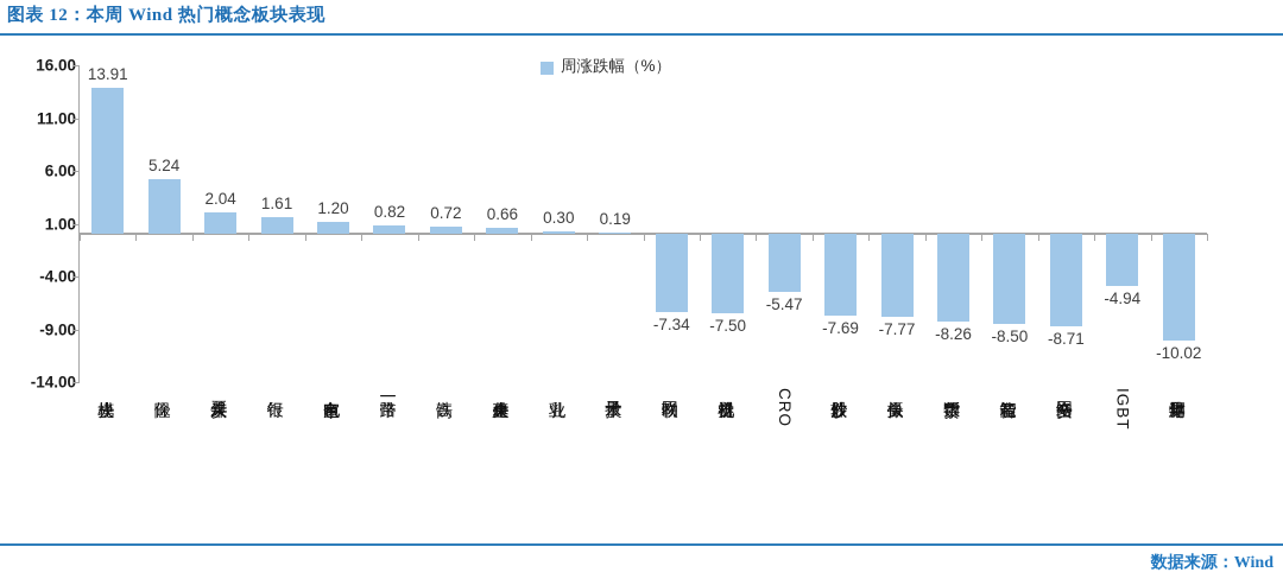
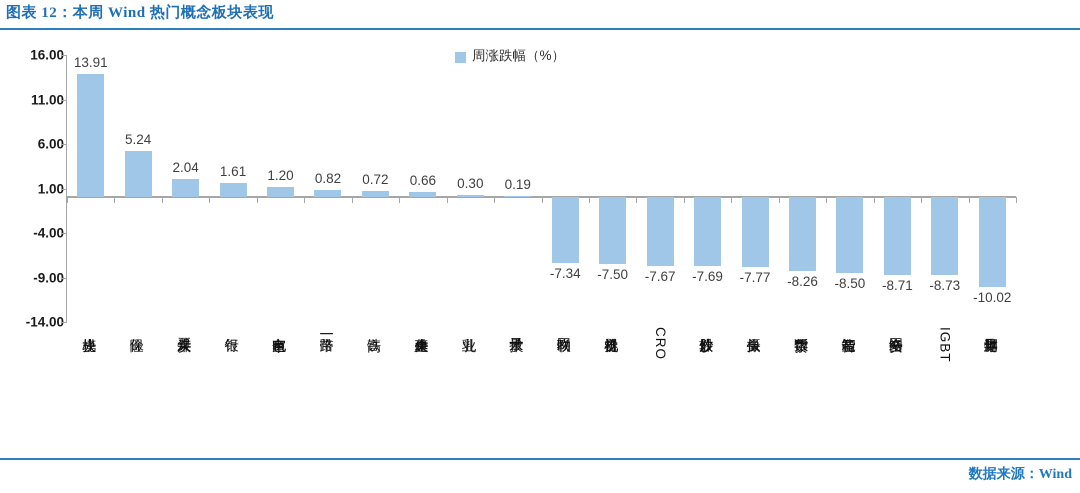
CRO: -5.47 -> -7.67
IGBT: -4.94 -> -8.73
